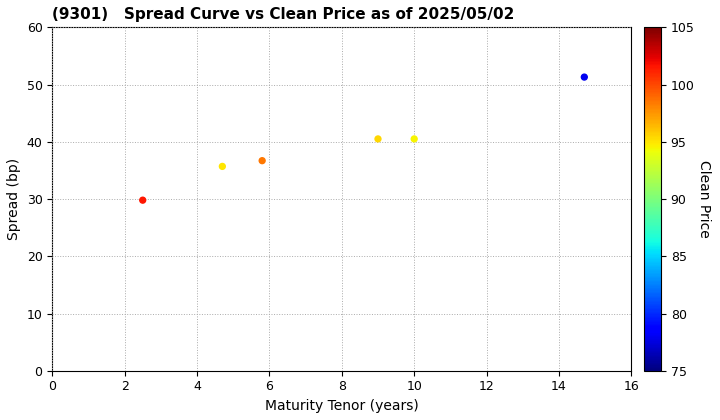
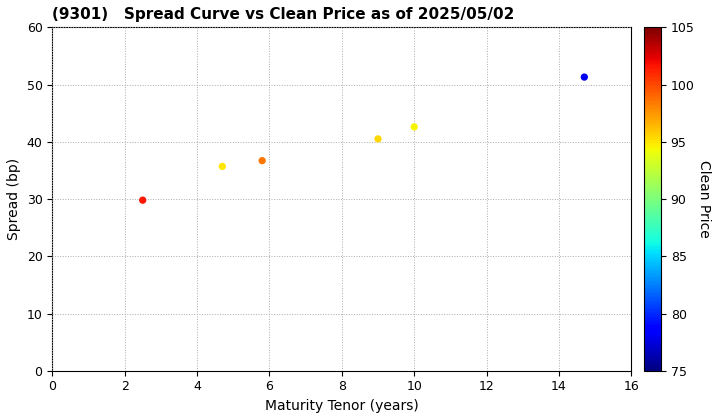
10: 40.5 -> 42.6
